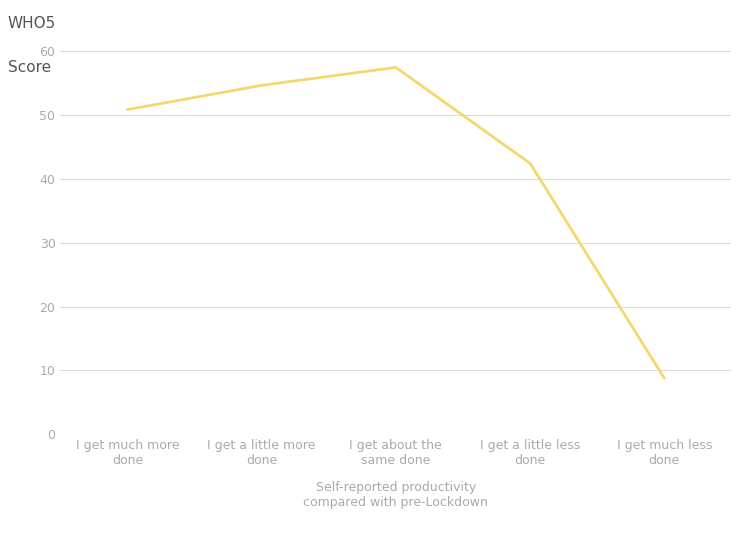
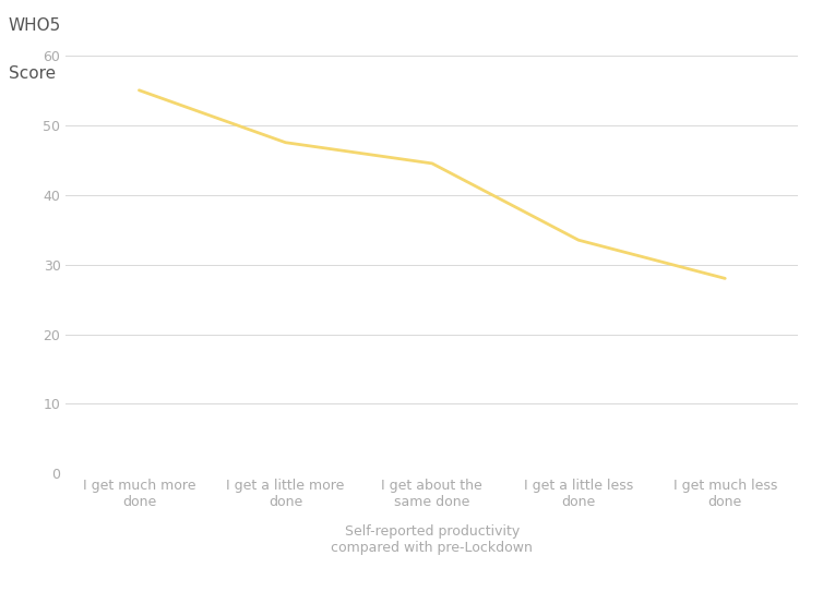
I get much more done: 50.8 -> 55.0
I get a little more done: 54.6 -> 47.5
I get about the same done: 57.4 -> 44.5
I get a little less done: 42.4 -> 33.5
I get much less done: 8.8 -> 28.0
